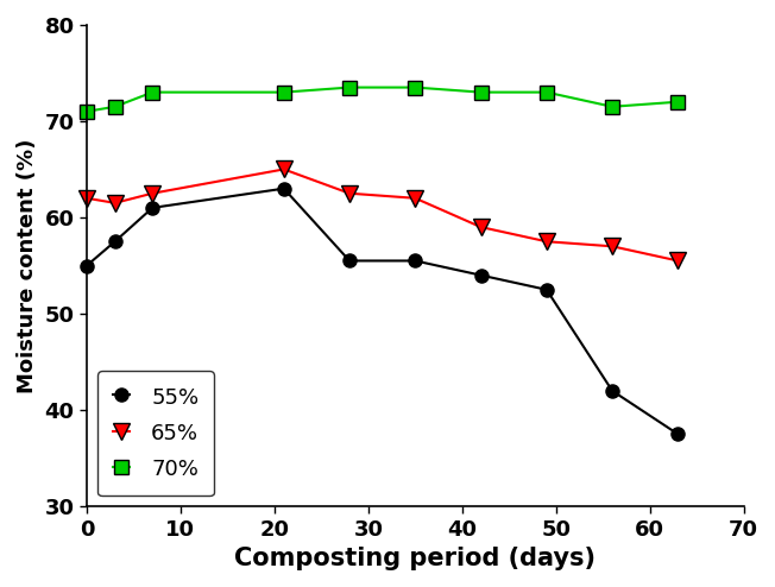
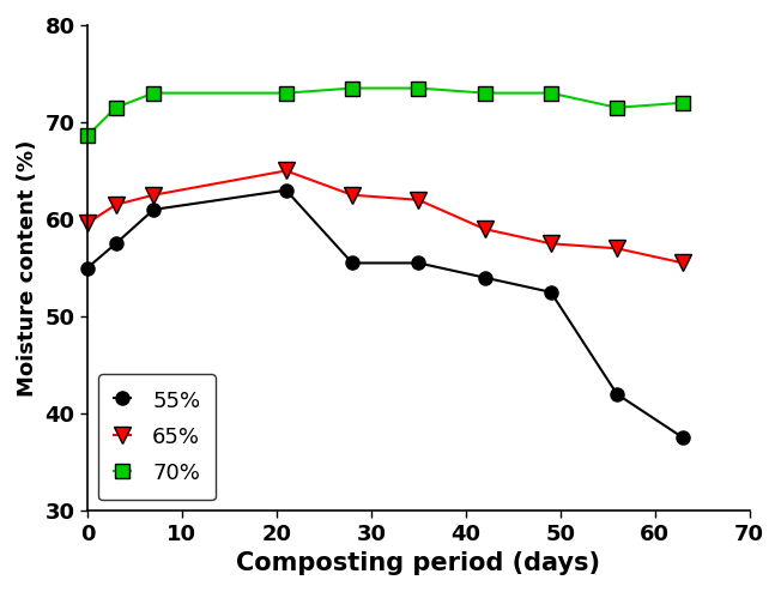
65%/0: 62.0 -> 59.6
70%/0: 71.0 -> 68.6
